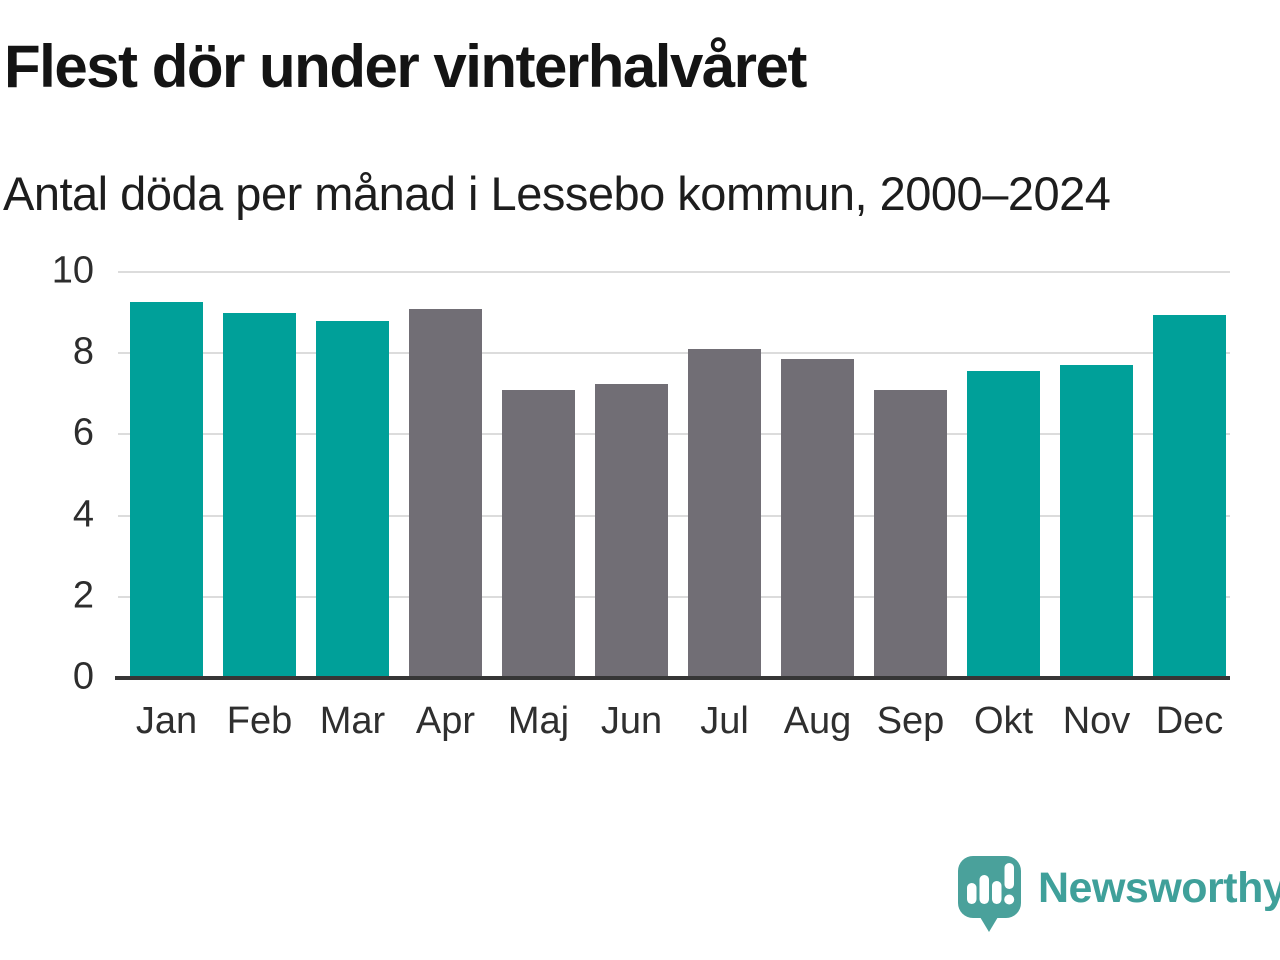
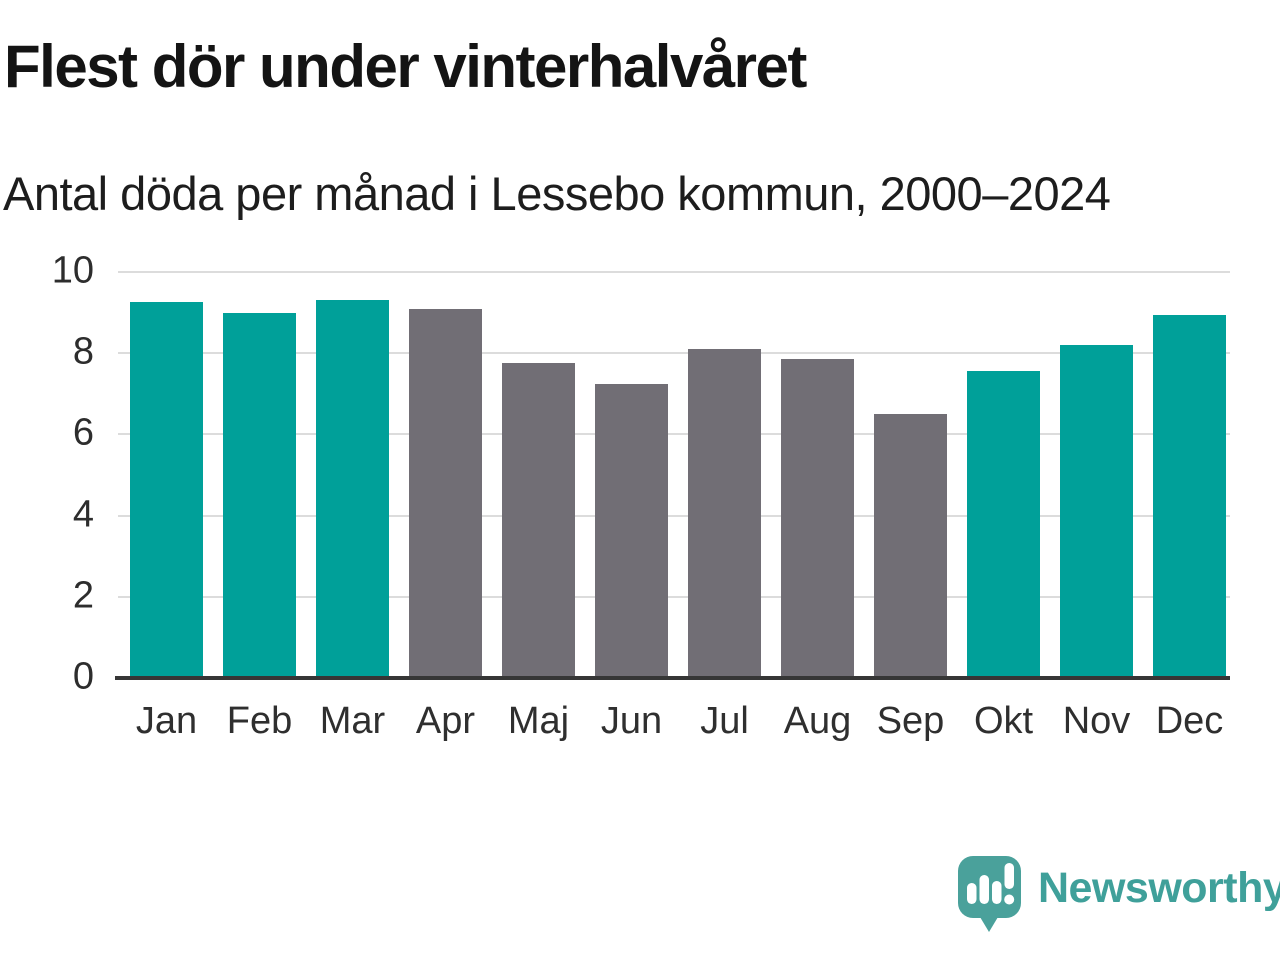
Mar: 8.8 -> 9.3
Maj: 7.1 -> 7.8
Sep: 7.1 -> 6.5
Nov: 7.7 -> 8.2
